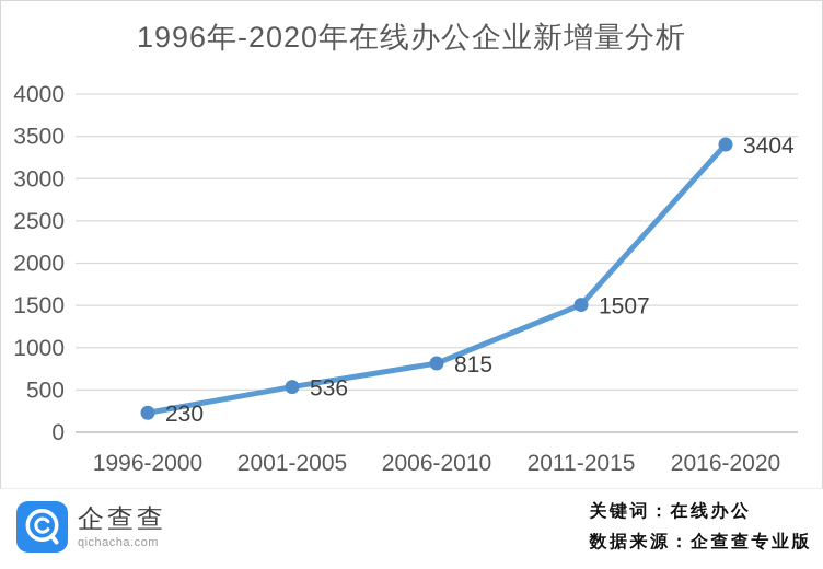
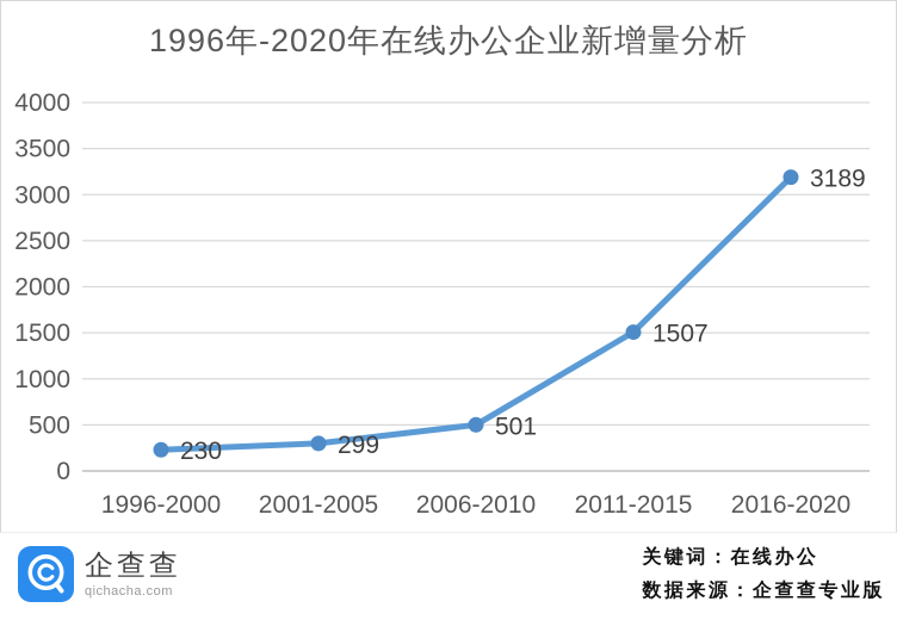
2001-2005: 536 -> 299
2006-2010: 815 -> 501
2016-2020: 3404 -> 3189
